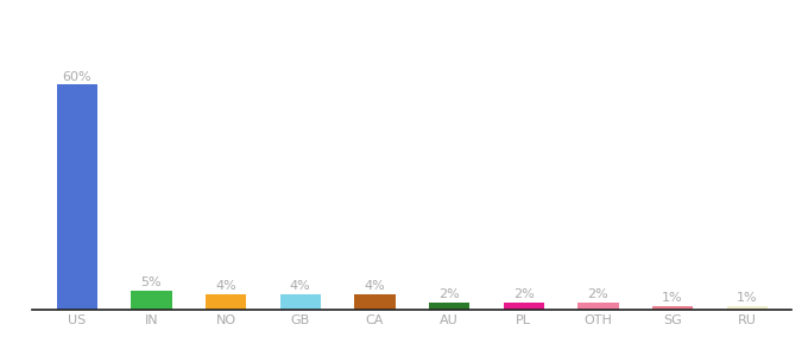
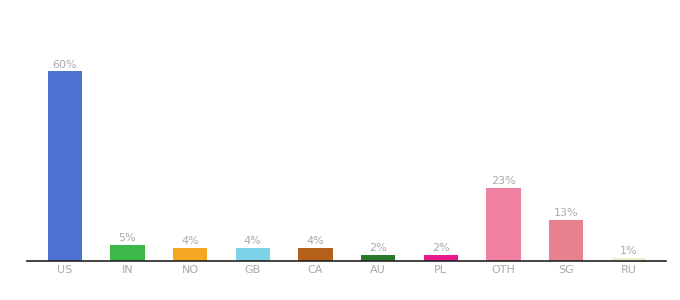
OTH: 2% -> 23%
SG: 1% -> 13%
